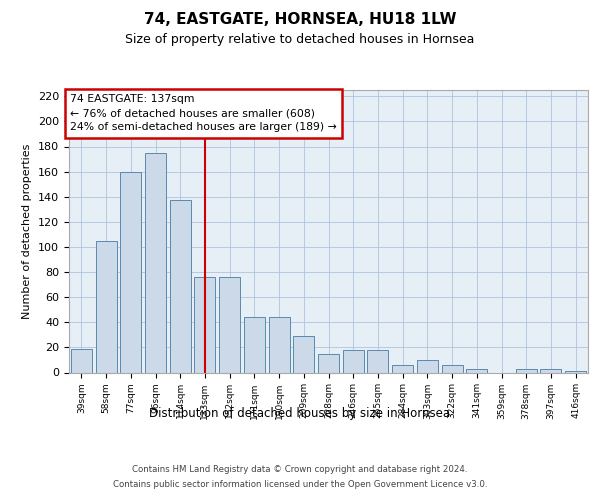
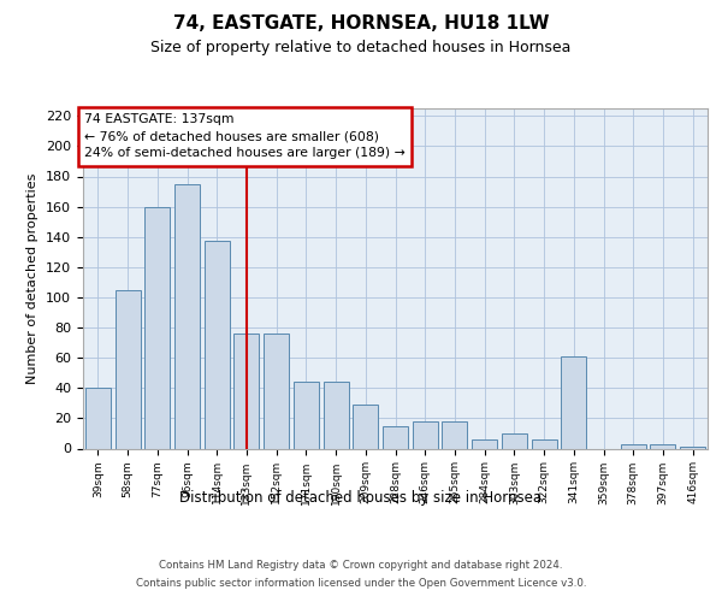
39sqm: 19 -> 40
341sqm: 3 -> 61
